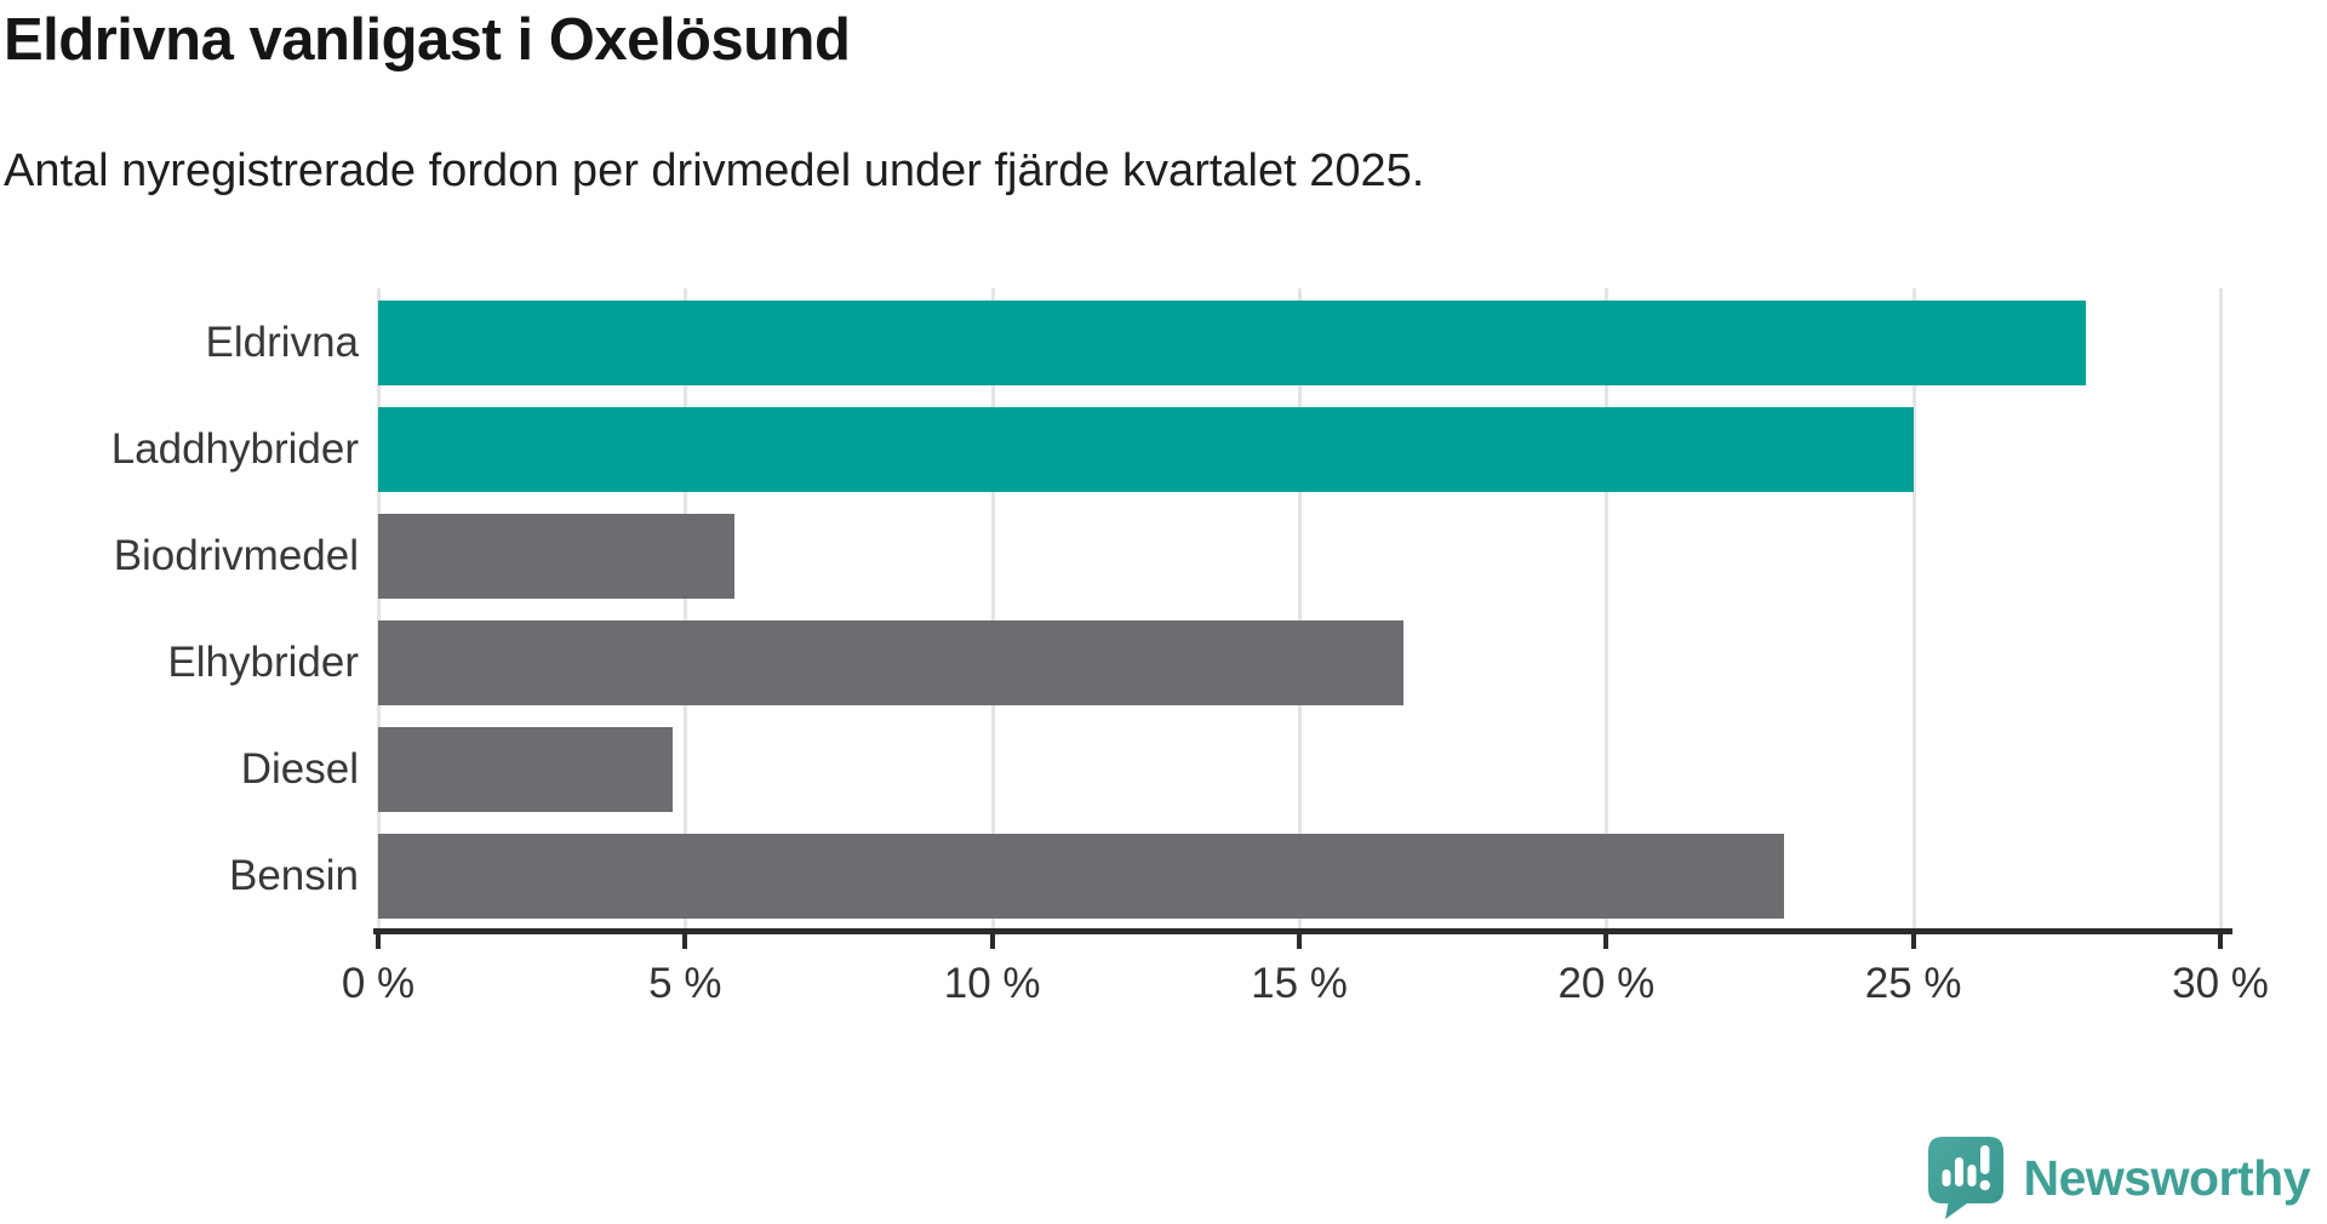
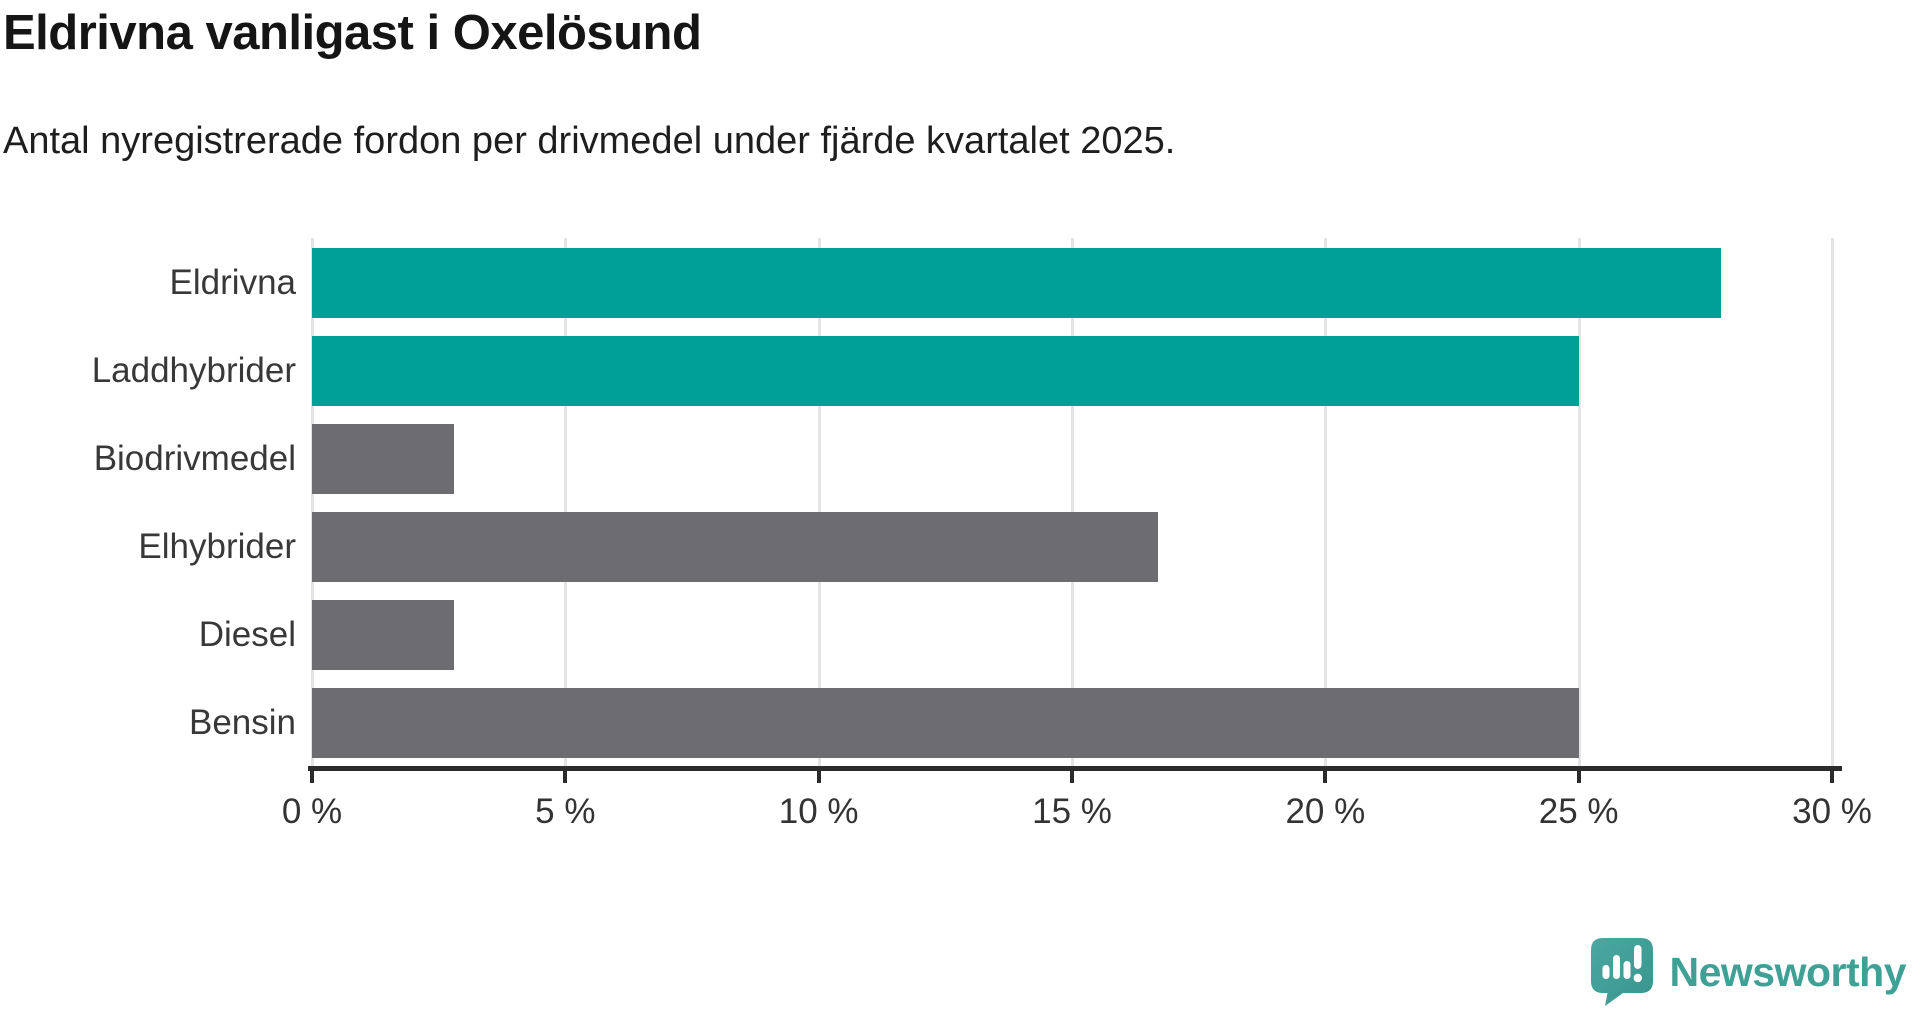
Biodrivmedel: 5.8% -> 2.8%
Diesel: 4.8% -> 2.8%
Bensin: 22.9% -> 25.0%
